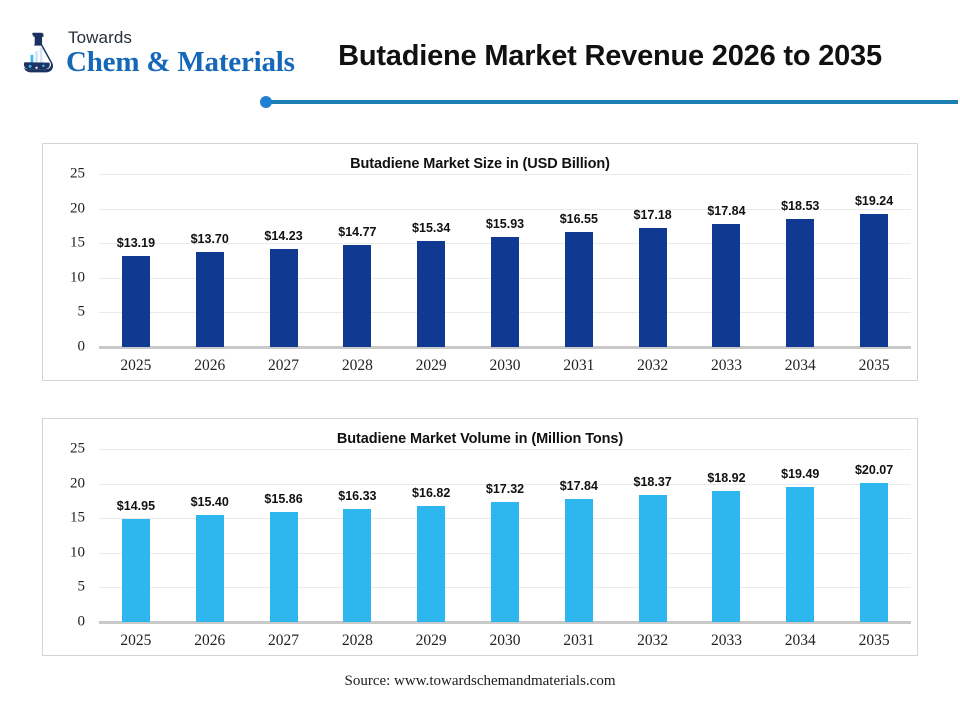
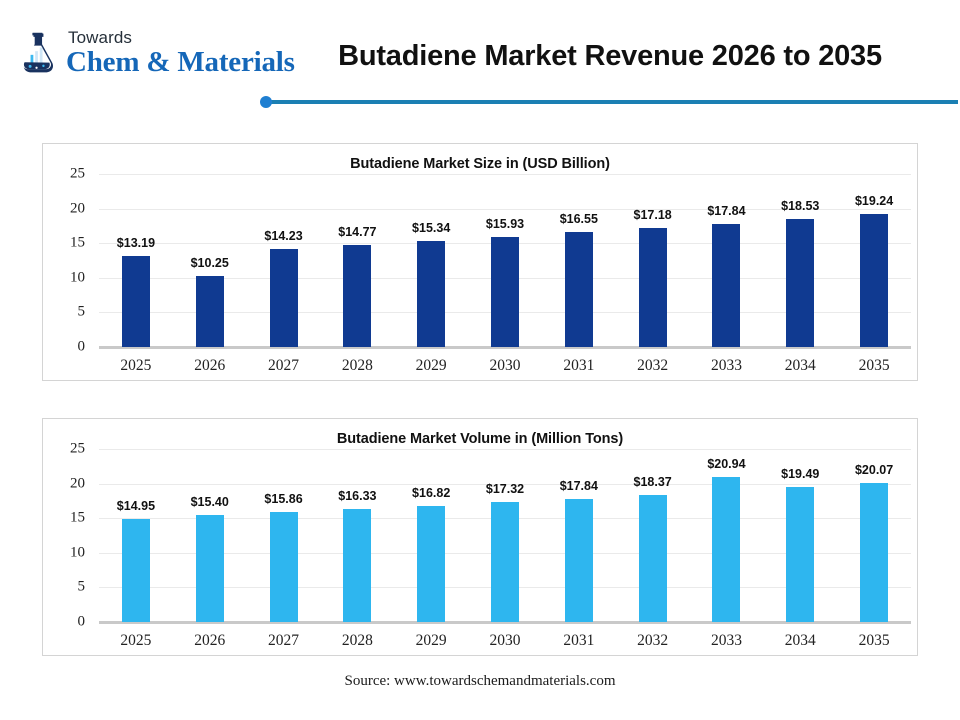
Butadiene Market Size in (USD Billion)/2026: $13.70 -> $10.25
Butadiene Market Volume in (Million Tons)/2033: $18.92 -> $20.94
